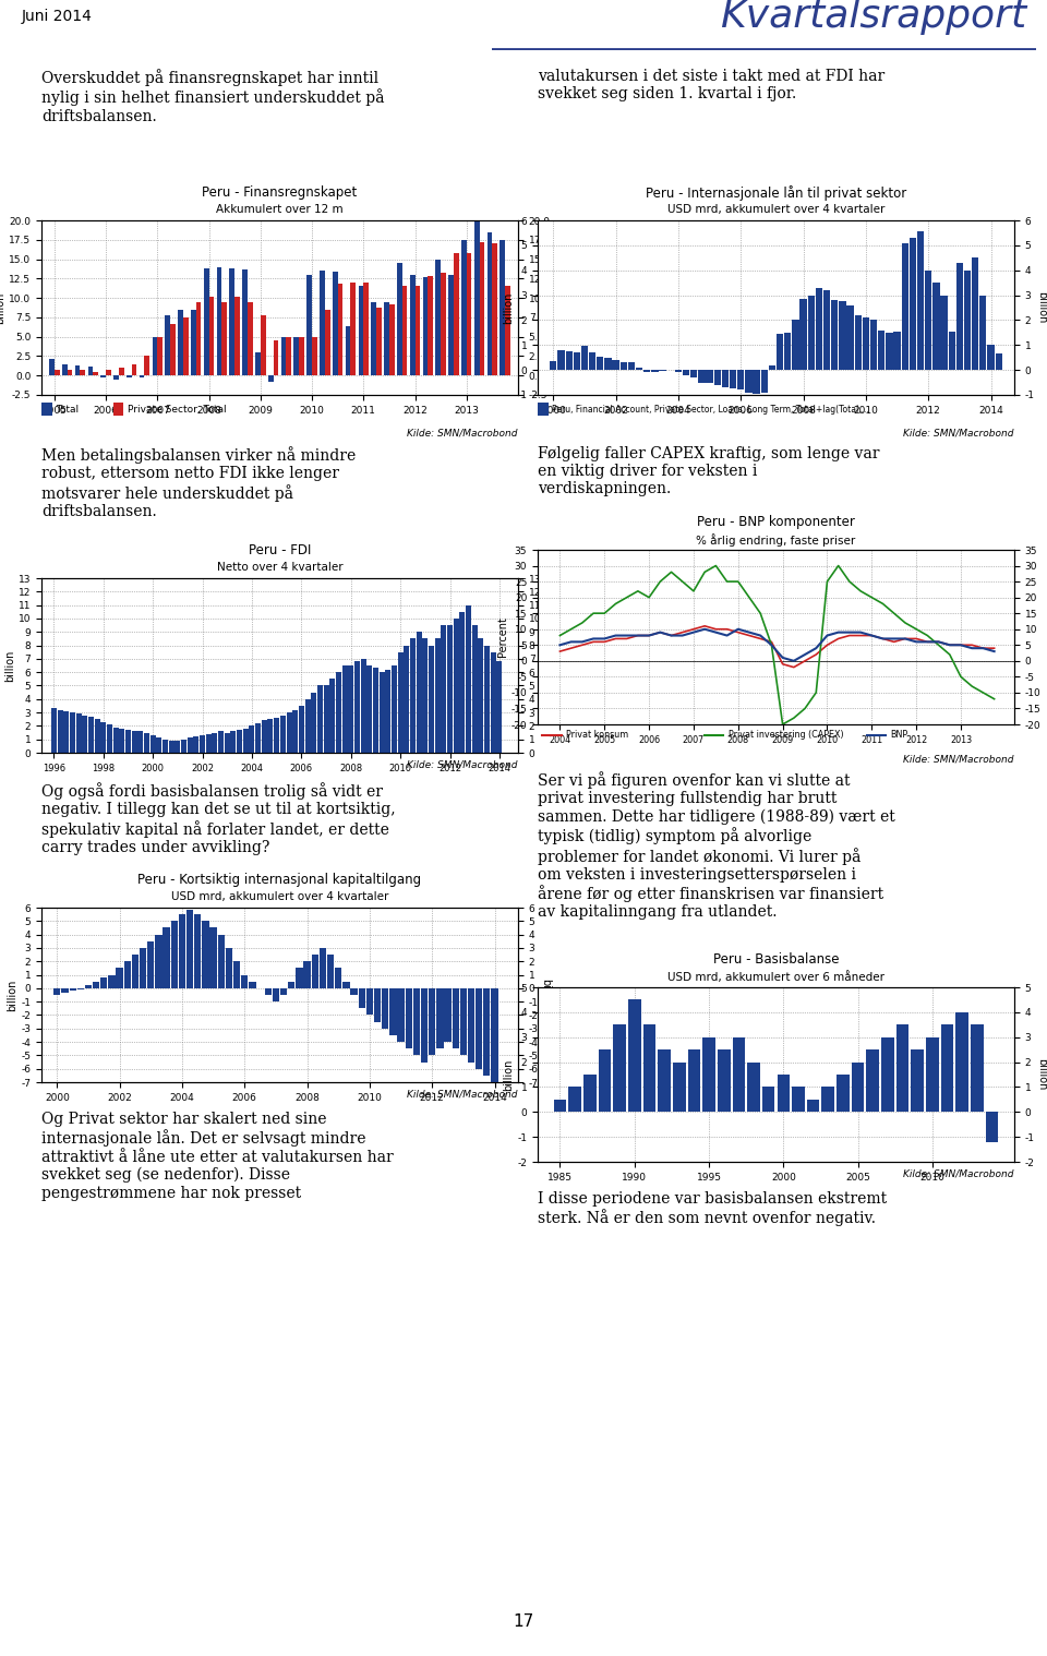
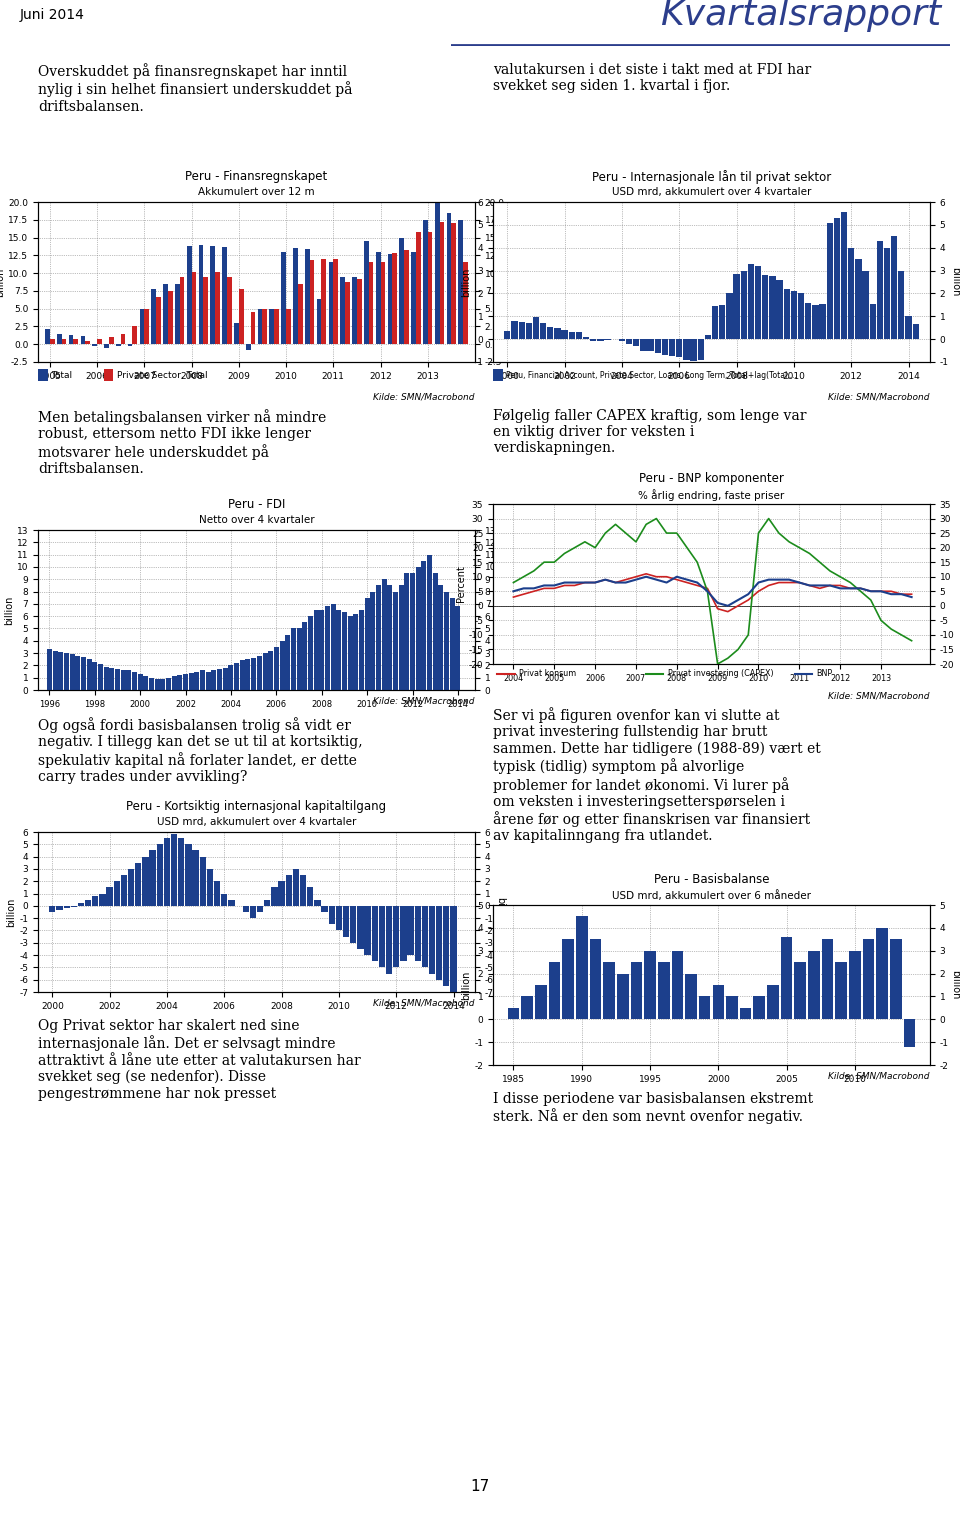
2005: 2.0 -> 3.6
